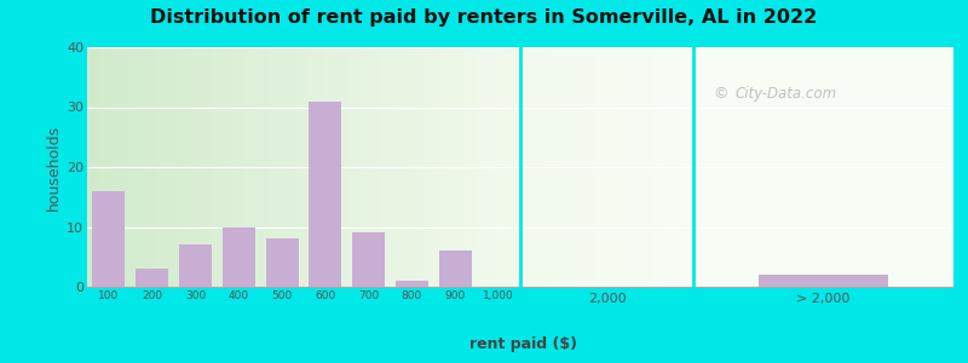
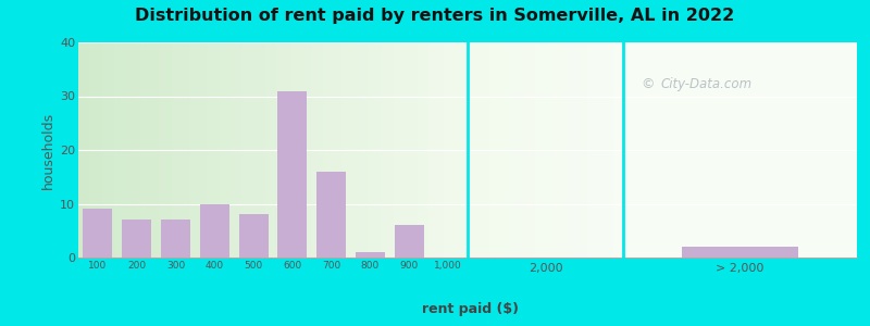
100: 16 -> 9
200: 3 -> 7
700: 9 -> 16
